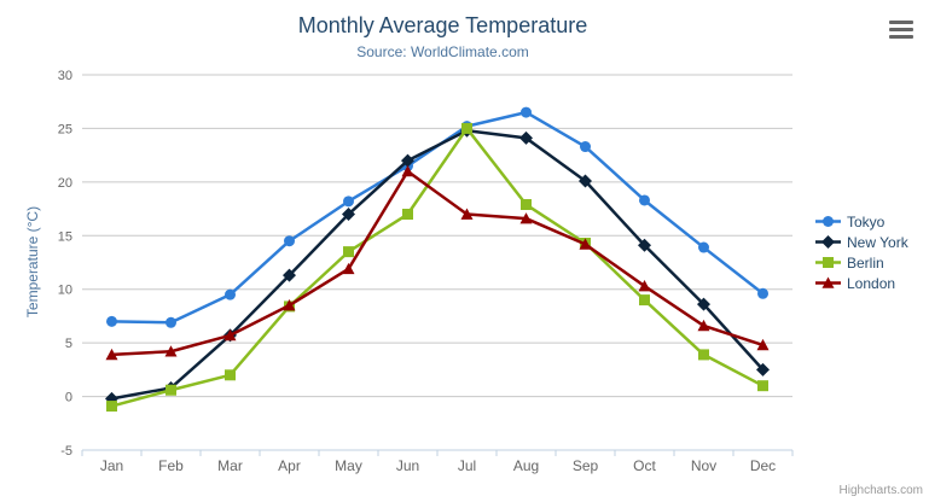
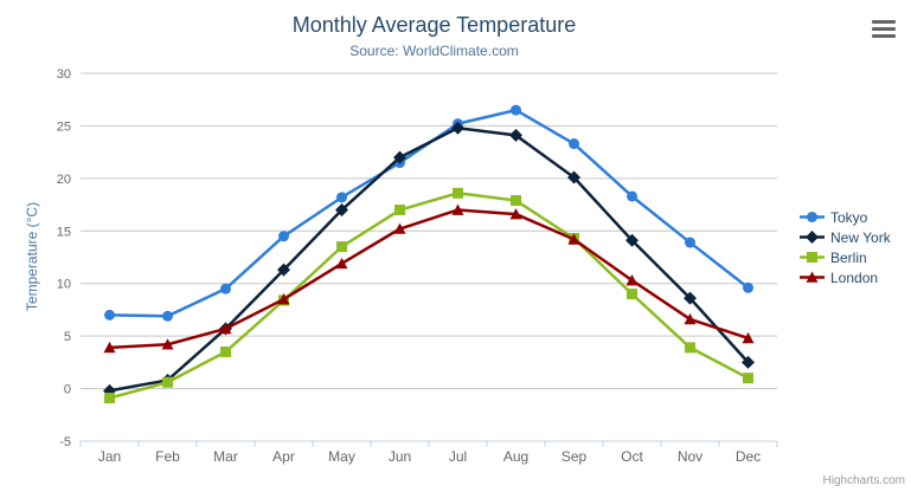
Berlin/Mar: 2 -> 4
London/Jun: 21 -> 15
Berlin/Jul: 25 -> 19
